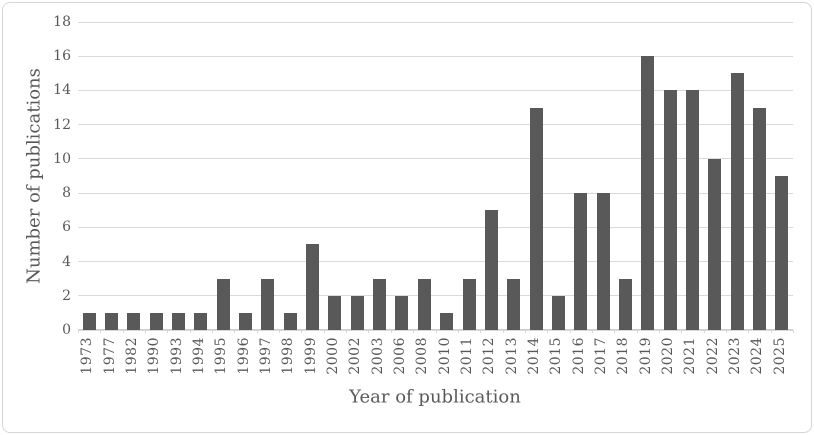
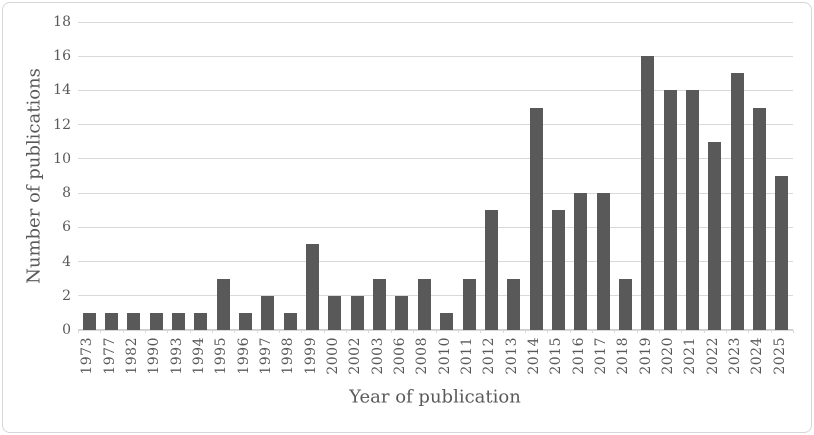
1997: 3 -> 2
2015: 2 -> 7
2022: 10 -> 11
